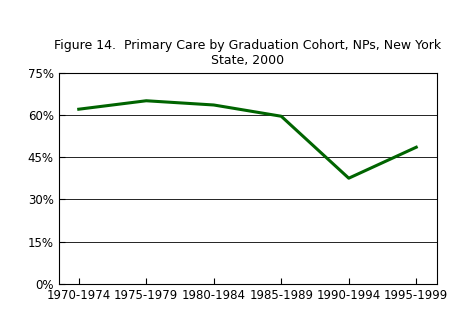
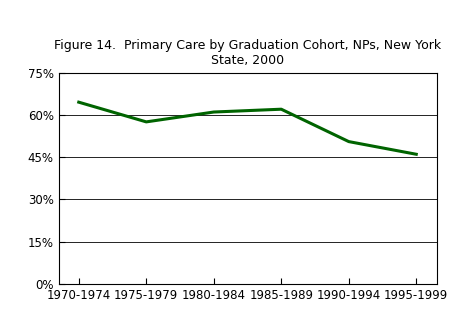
1970-1974: 62.0% -> 64.5%
1975-1979: 65.0% -> 57.5%
1980-1984: 63.5% -> 61.0%
1985-1989: 59.5% -> 62.0%
1990-1994: 37.5% -> 50.5%
1995-1999: 48.5% -> 46.0%
